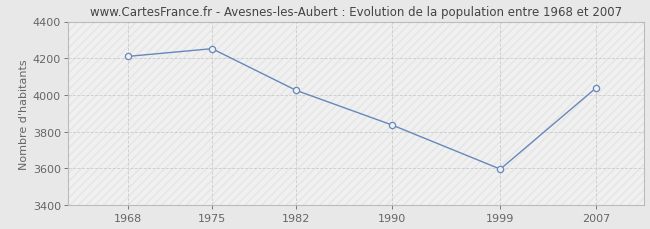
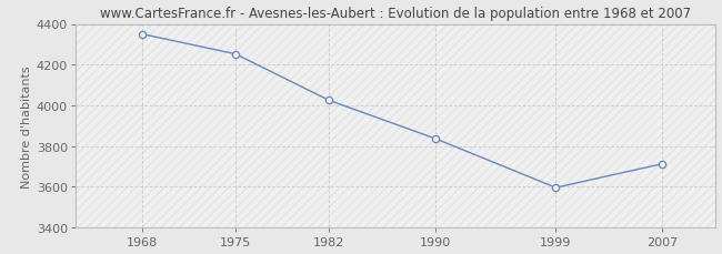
1968: 4210 -> 4350
2007: 4040 -> 3710
